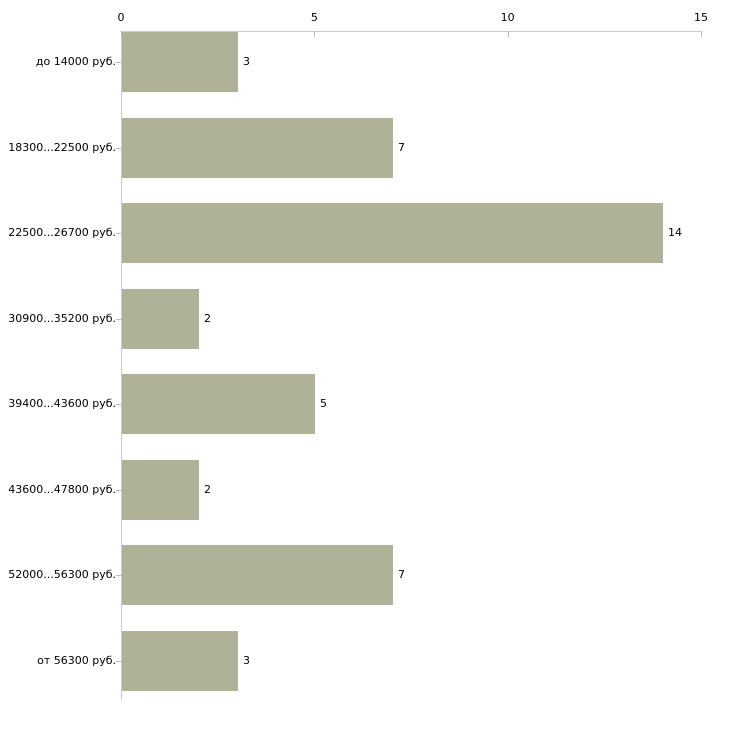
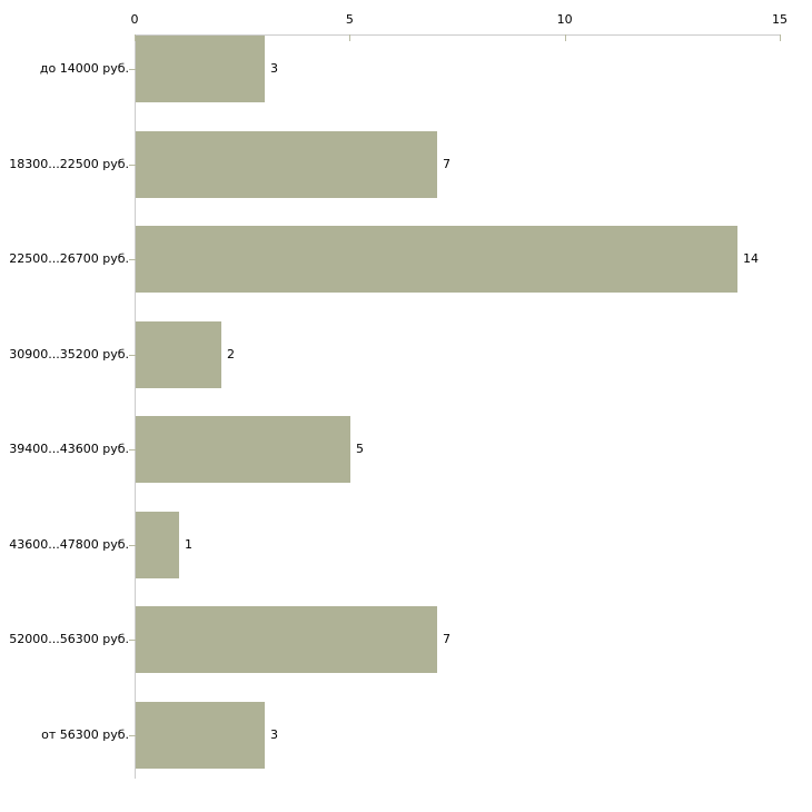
43600...47800 руб.: 2 -> 1
